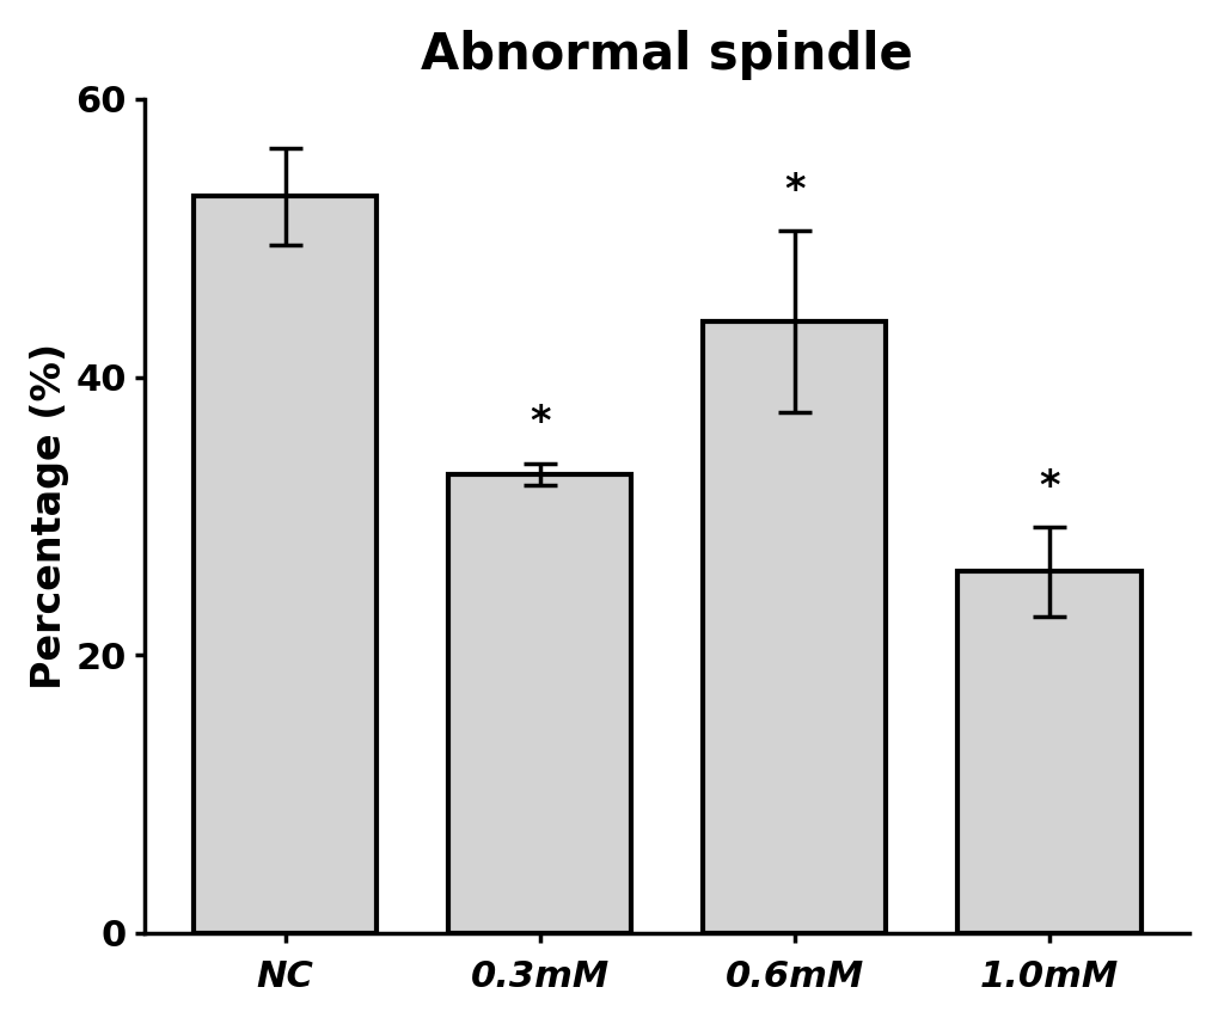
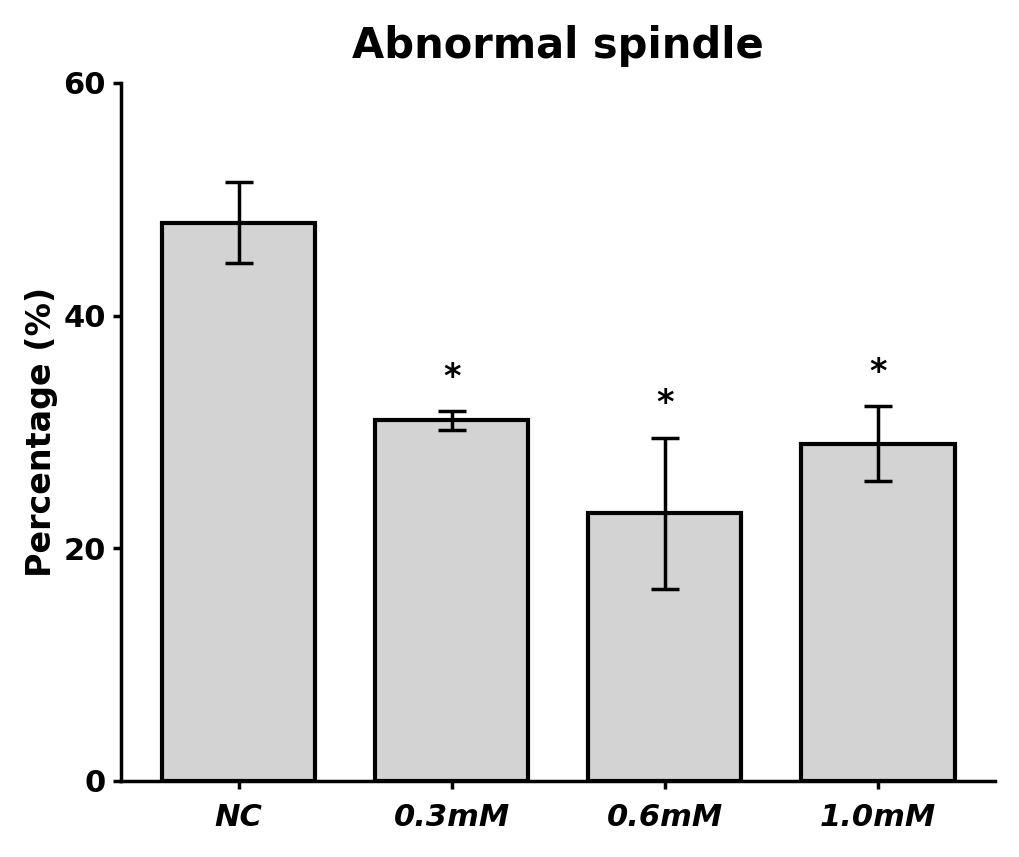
NC: 53 -> 48
0.3mM: 33 -> 31
0.6mM: 44 -> 23
1.0mM: 26 -> 29
